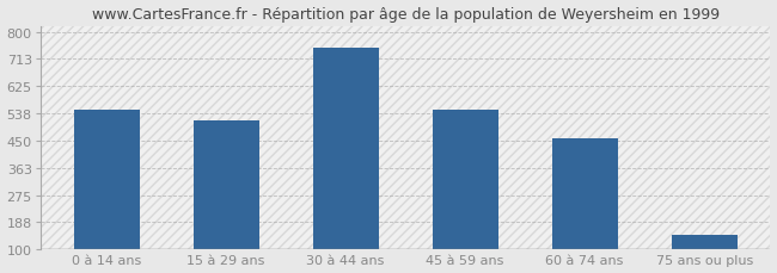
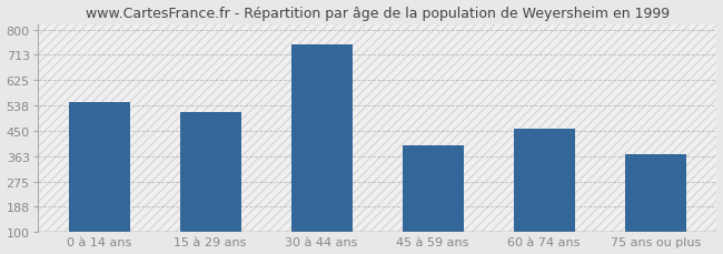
45 à 59 ans: 550 -> 400
75 ans ou plus: 148 -> 370
